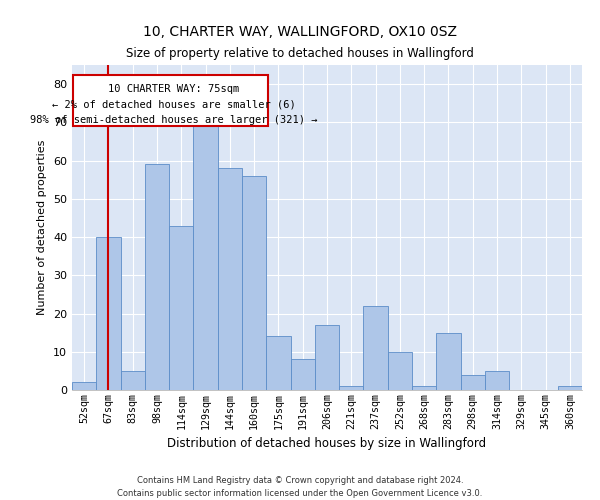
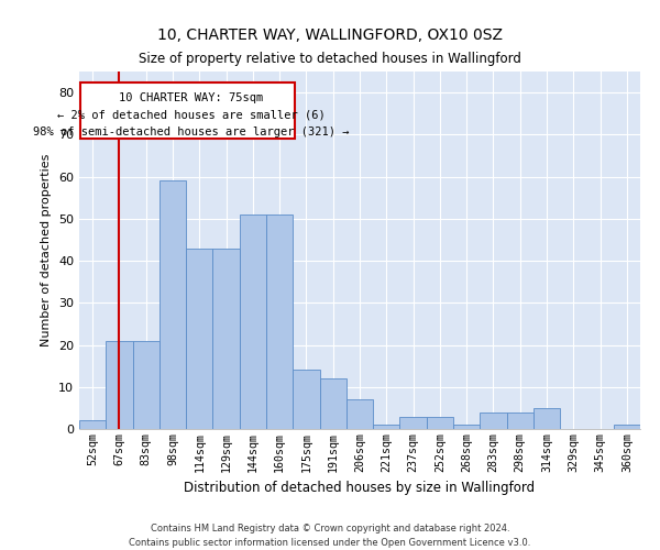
67sqm: 40 -> 21
83sqm: 5 -> 21
129sqm: 69 -> 43
144sqm: 58 -> 51
160sqm: 56 -> 51
191sqm: 8 -> 12
206sqm: 17 -> 7
237sqm: 22 -> 3
252sqm: 10 -> 3
283sqm: 15 -> 4
